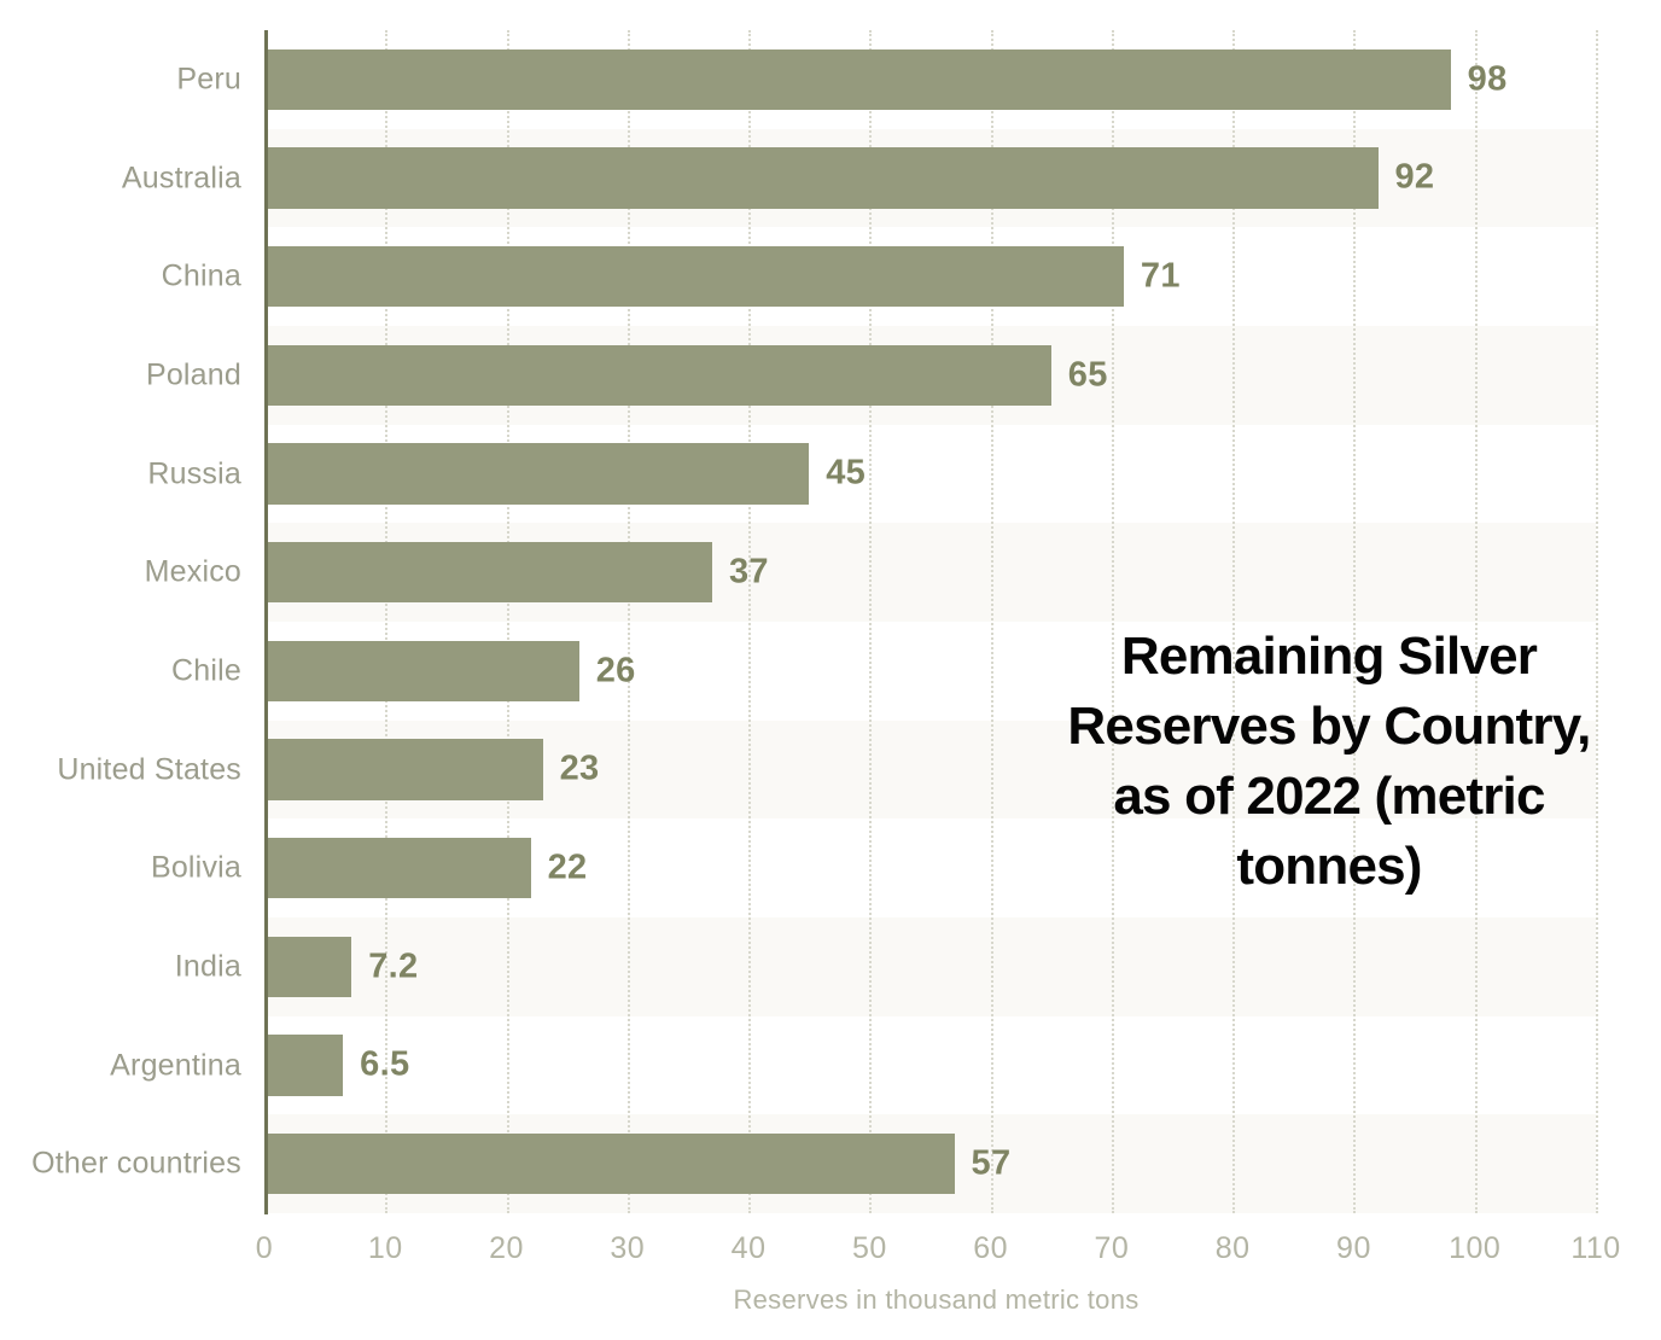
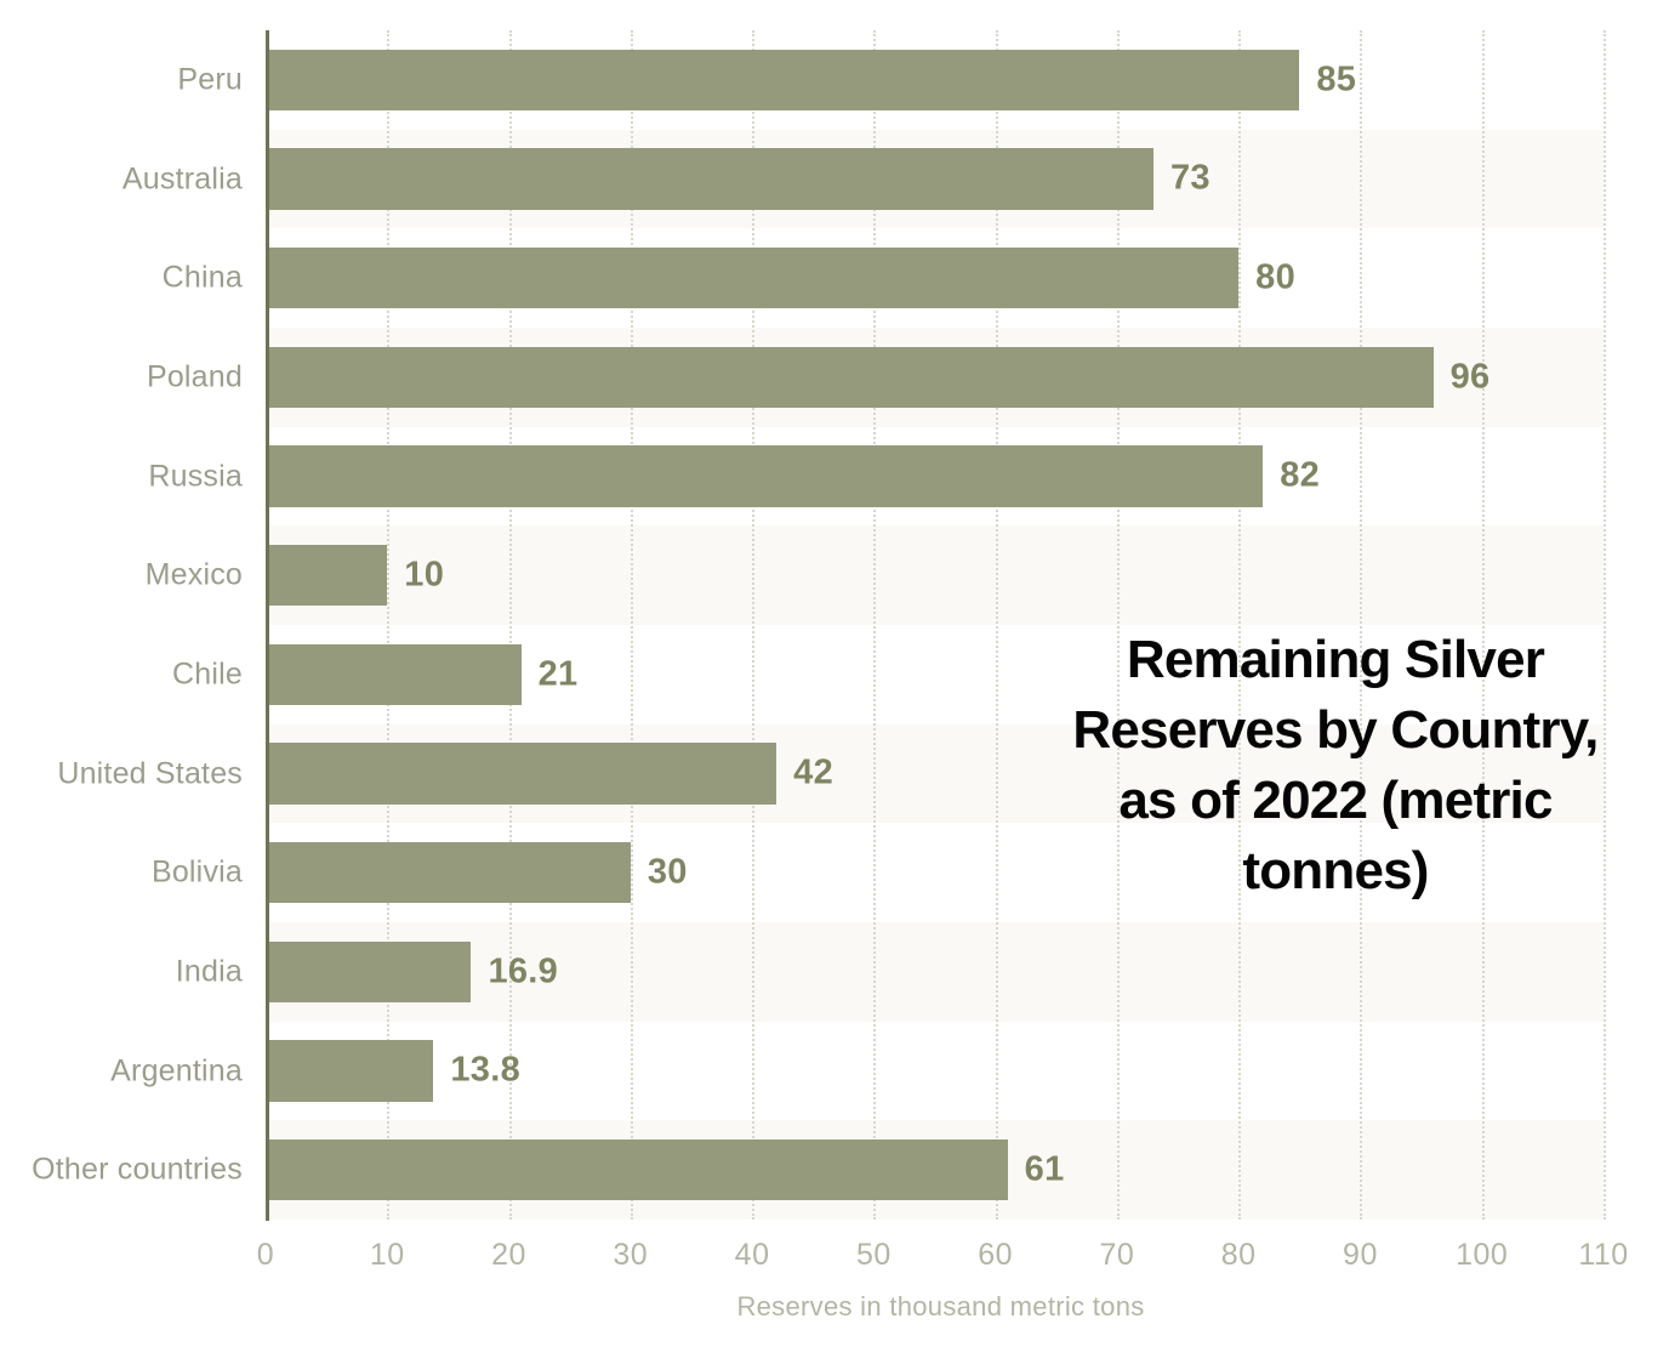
Peru: 98 -> 85
Australia: 92 -> 73
China: 71 -> 80
Poland: 65 -> 96
Russia: 45 -> 82
Mexico: 37 -> 10
Chile: 26 -> 21
United States: 23 -> 42
Bolivia: 22 -> 30
India: 7.2 -> 16.9
Argentina: 6.5 -> 13.8
Other countries: 57 -> 61
